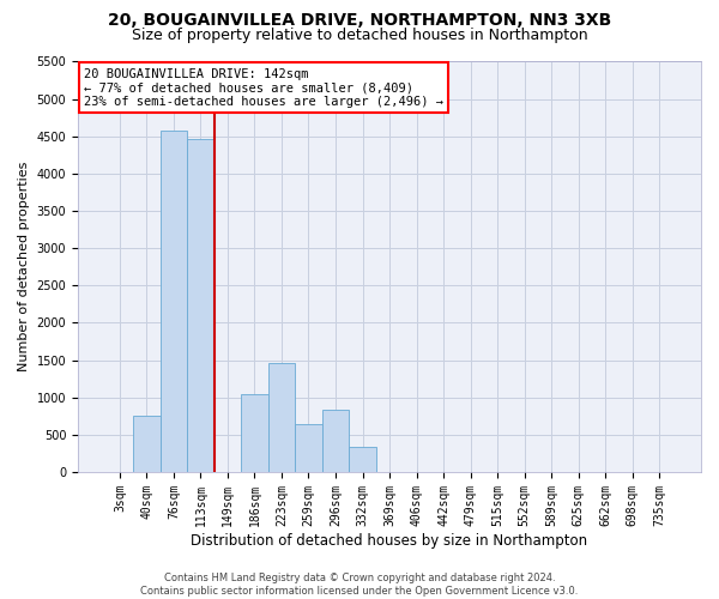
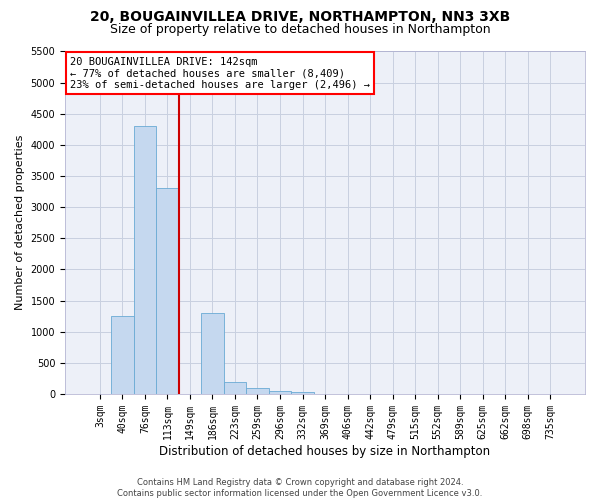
40sqm: 760 -> 1250
76sqm: 4580 -> 4300
113sqm: 4460 -> 3300
186sqm: 1040 -> 1300
223sqm: 1460 -> 200
259sqm: 640 -> 100
296sqm: 840 -> 50
332sqm: 340 -> 20
